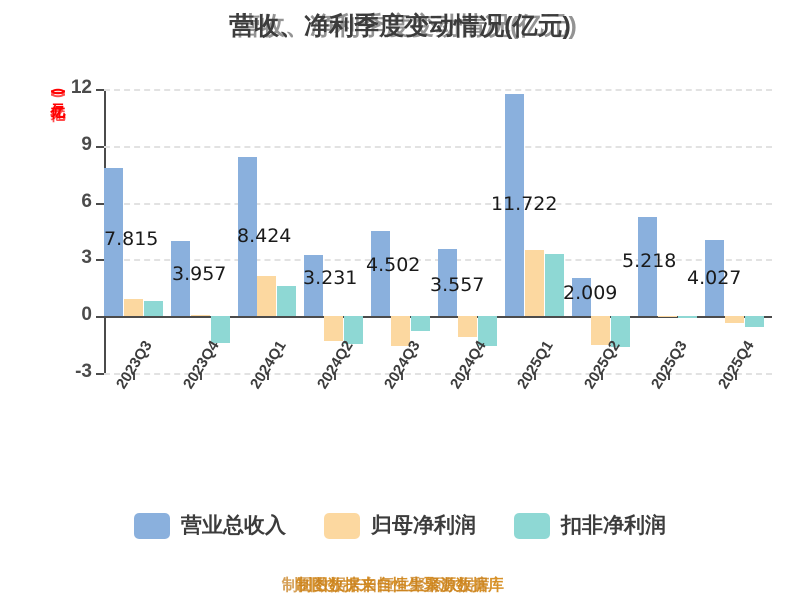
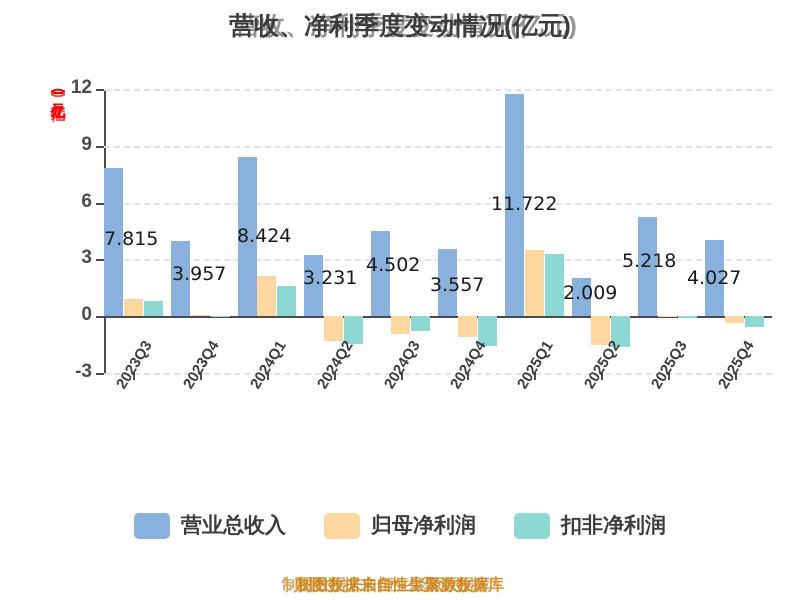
扣非净利润/2023Q4: -1.4 -> -0.1
归母净利润/2024Q3: -1.6 -> -0.9
